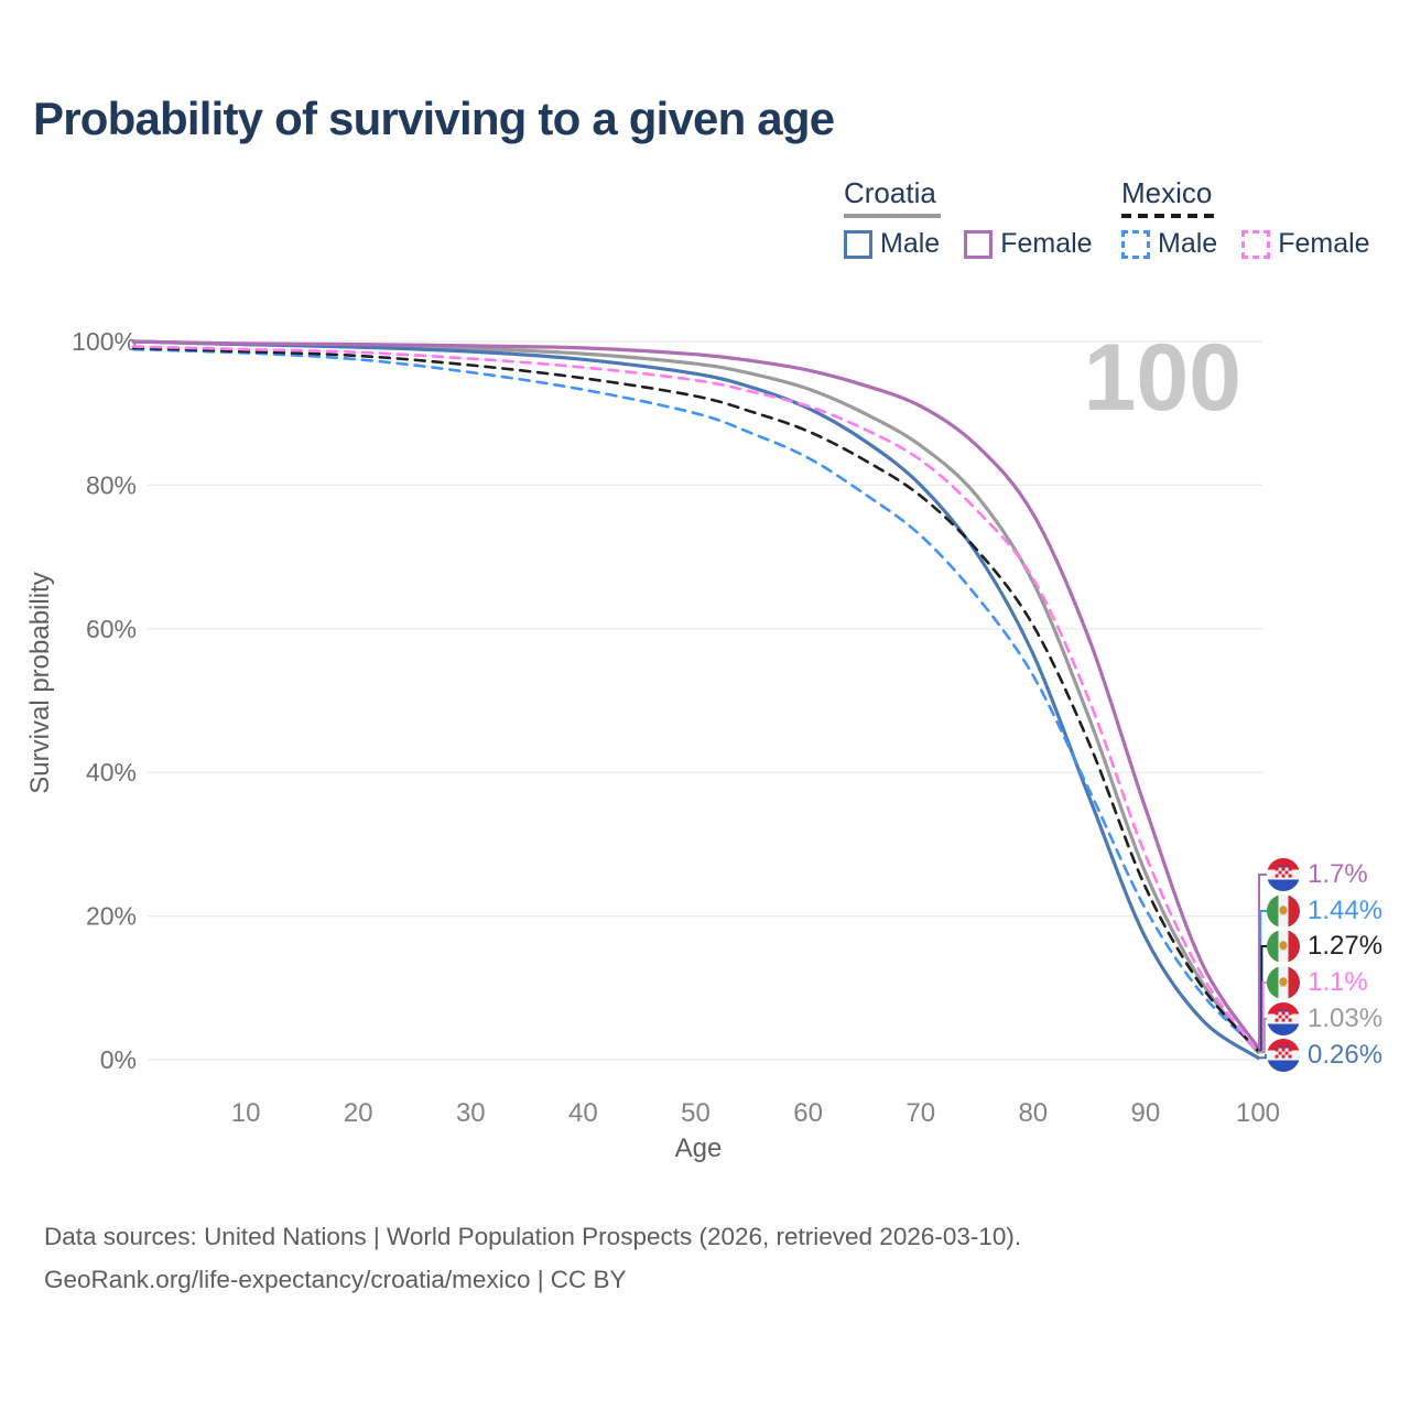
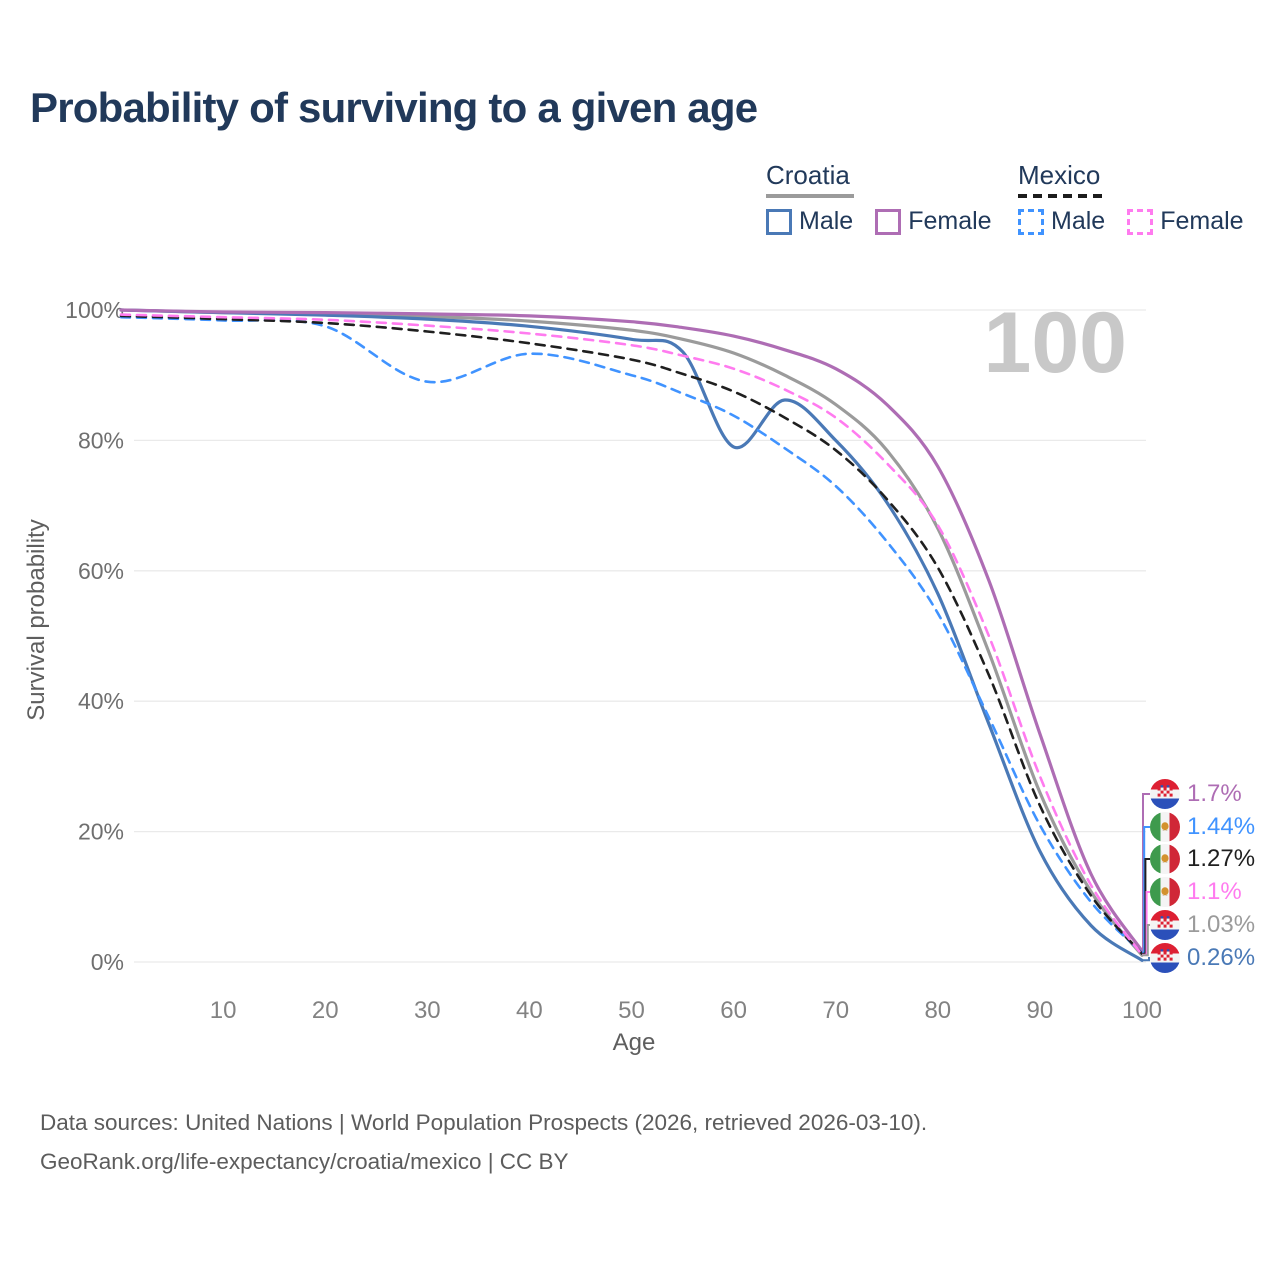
Mexico Male/30: 96% -> 89%
Croatia Male/60: 91% -> 79%
